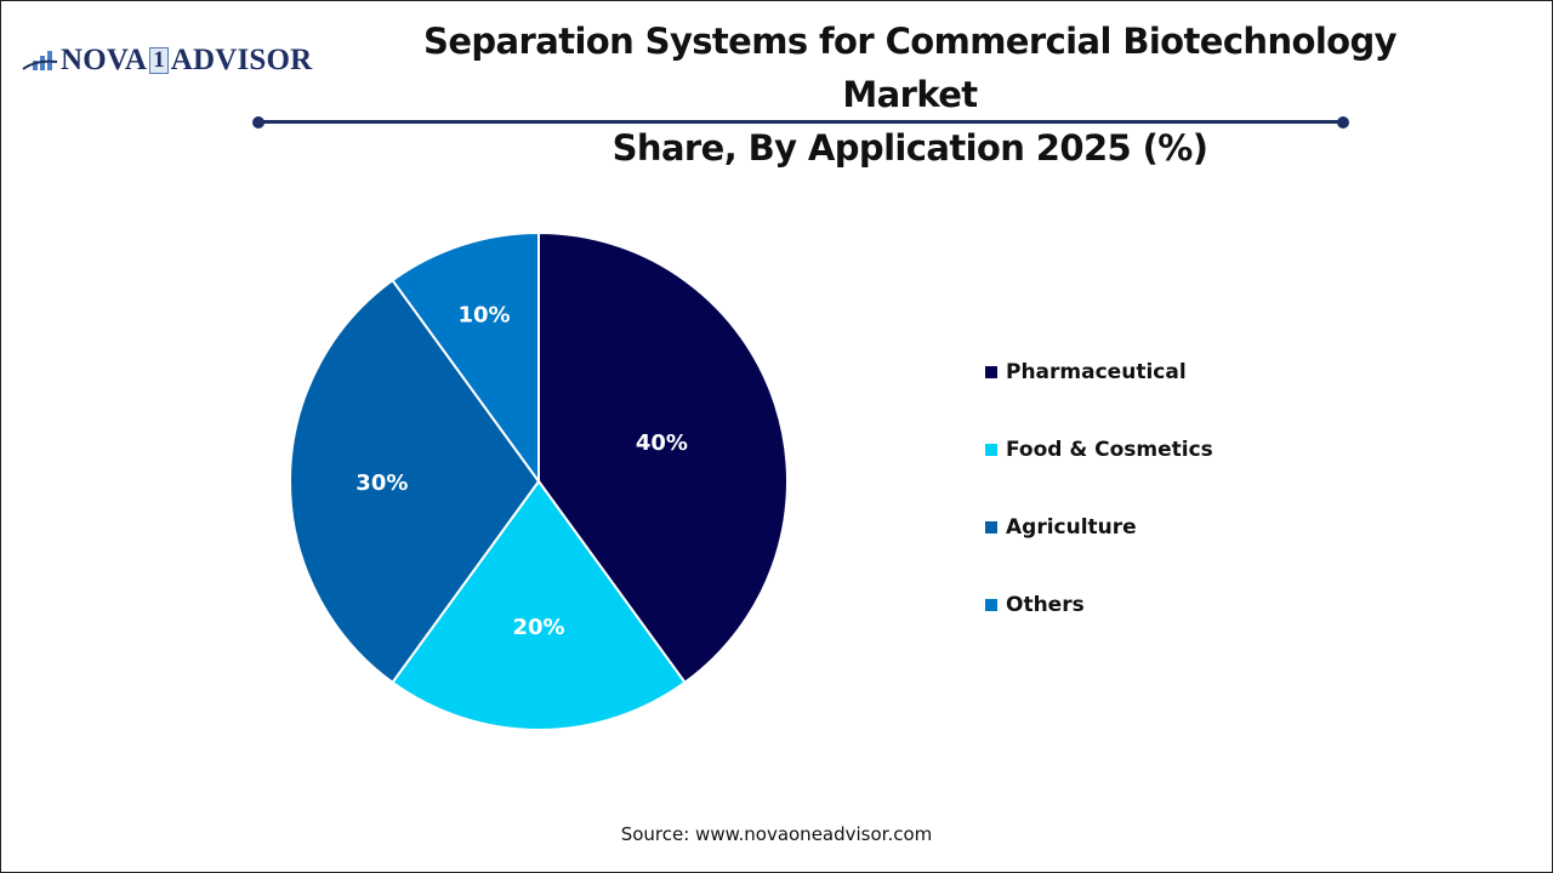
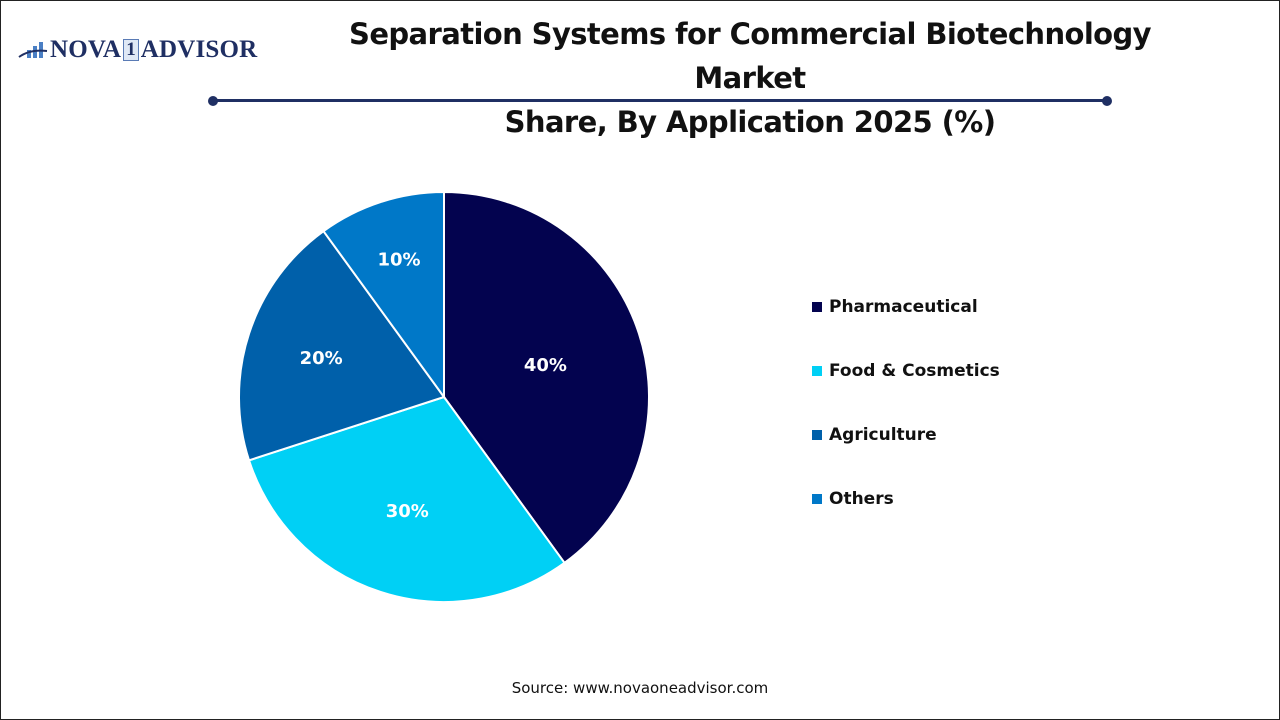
Food & Cosmetics: 20% -> 30%
Agriculture: 30% -> 20%
